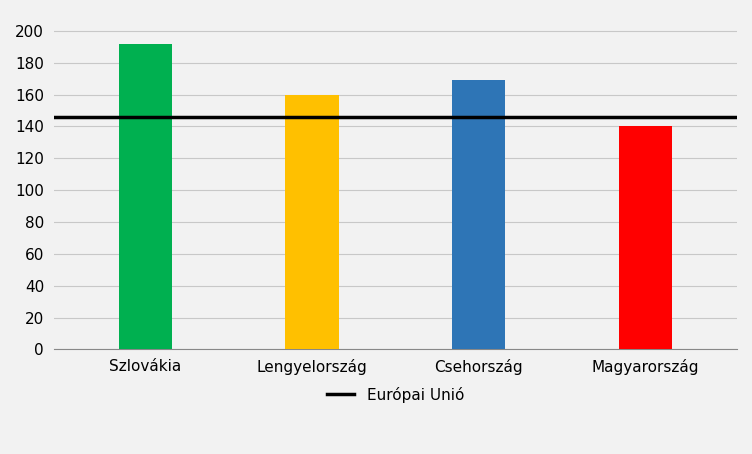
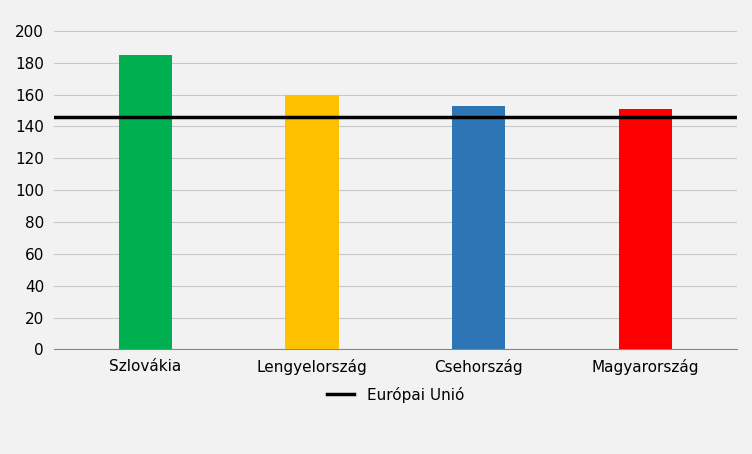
Szlovákia: 192 -> 185
Csehország: 169 -> 153
Magyarország: 140 -> 151
